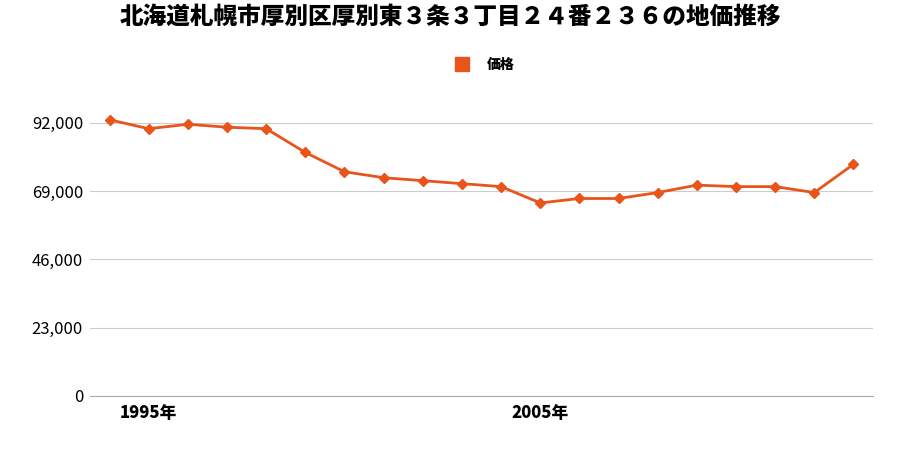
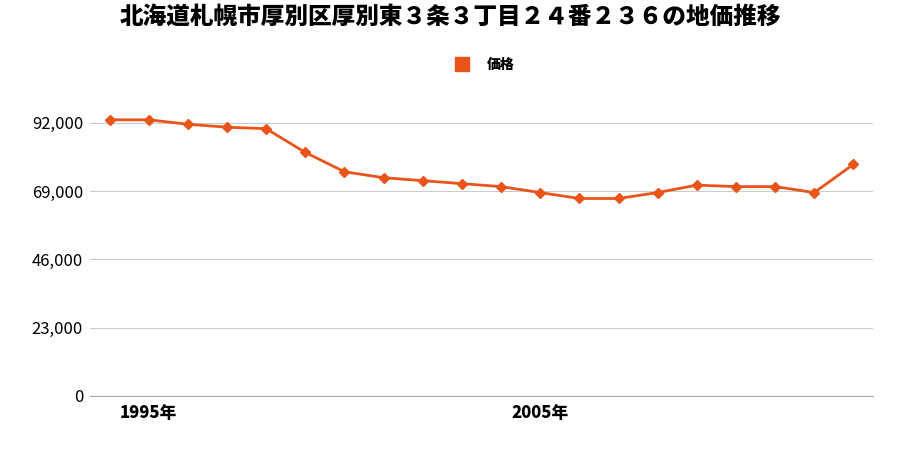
1995年: 90,000 -> 93,000
2005年: 65,000 -> 68,500
